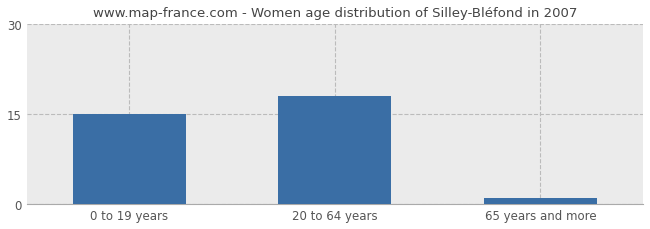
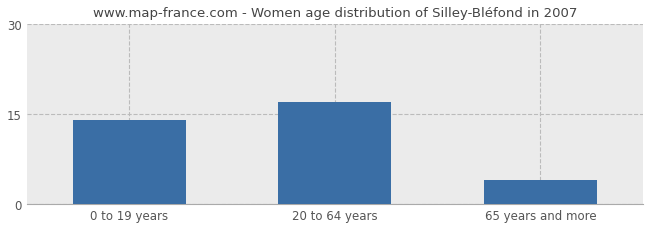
0 to 19 years: 15 -> 14
20 to 64 years: 18 -> 17
65 years and more: 1 -> 4
